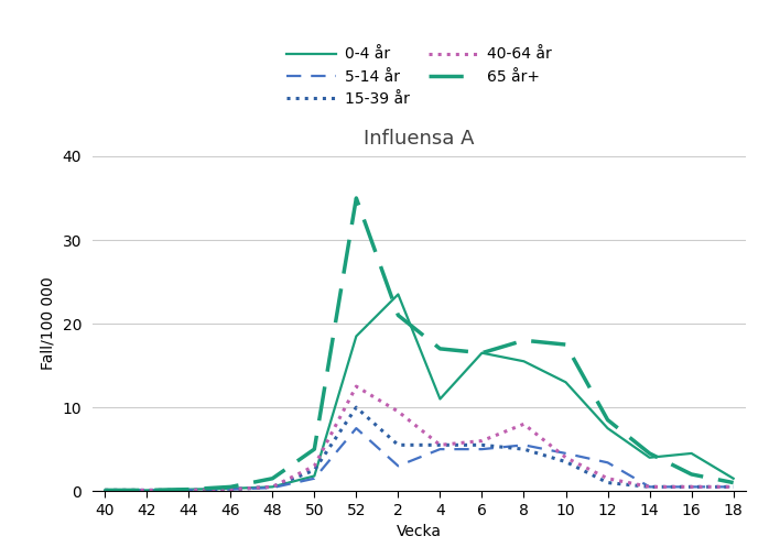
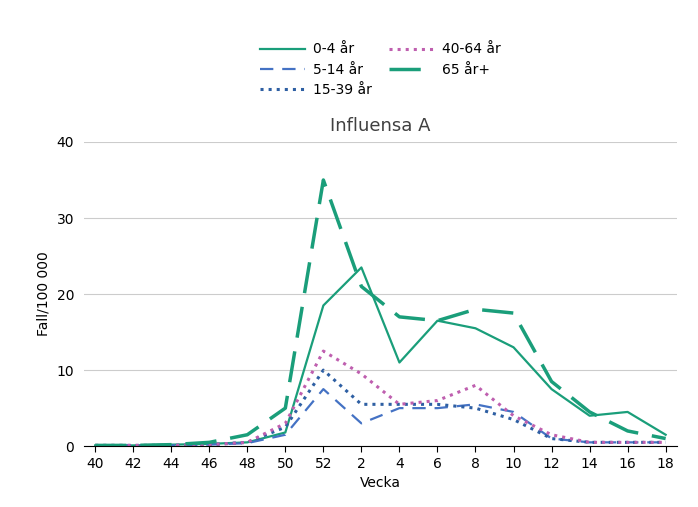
5-14 år/12: 3.4 -> 1.0
